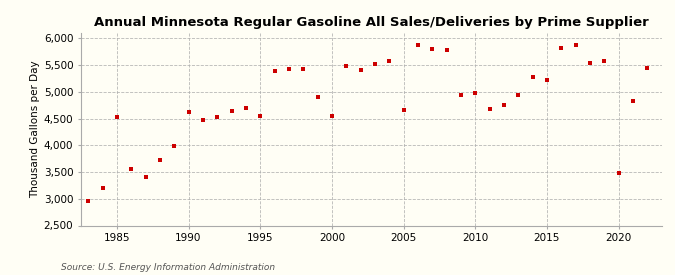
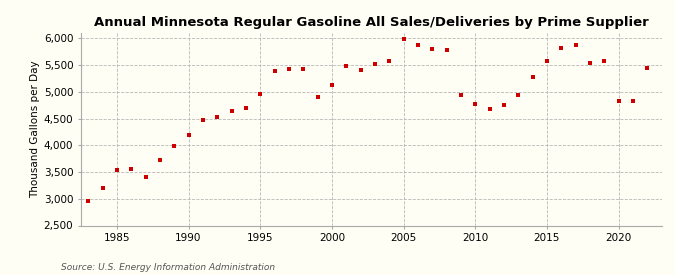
1985: 4,520 -> 3,530
1990: 4,620 -> 4,200
1995: 4,540 -> 4,950
2000: 4,540 -> 5,130
2005: 4,660 -> 5,990
2010: 4,980 -> 4,780
2015: 5,220 -> 5,570
2020: 3,480 -> 4,830
